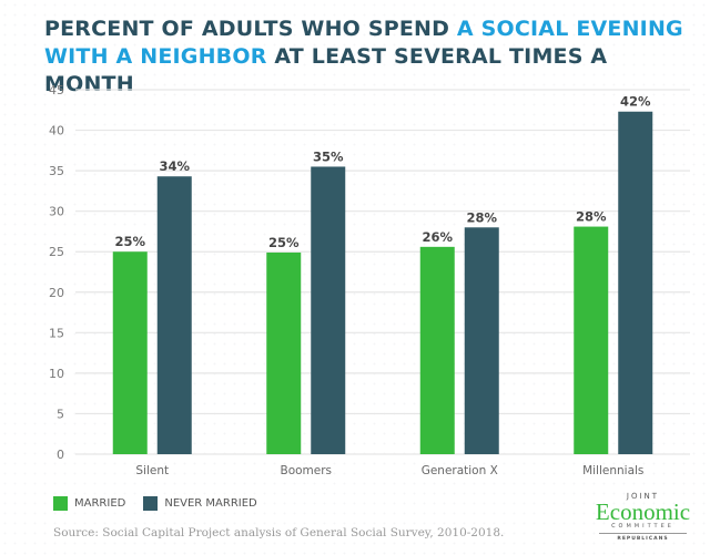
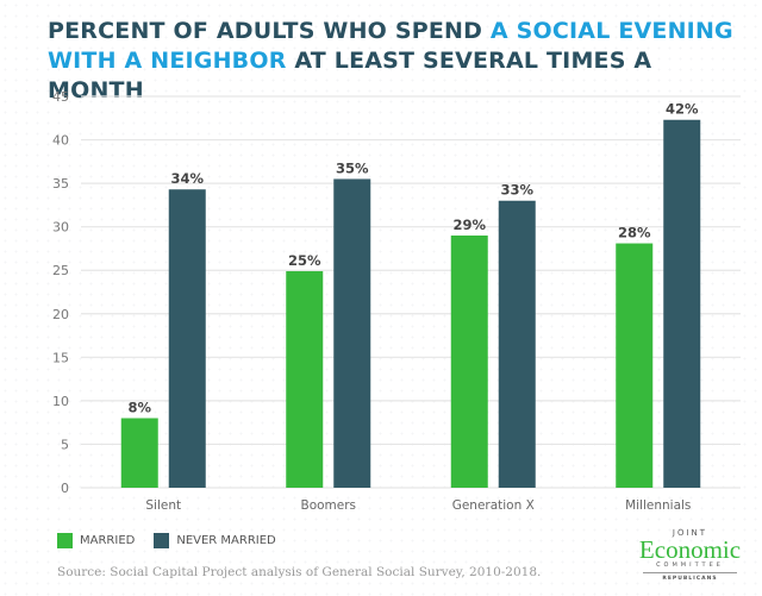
MARRIED/Silent: 25% -> 8%
MARRIED/Generation X: 26% -> 29%
NEVER MARRIED/Generation X: 28% -> 33%
